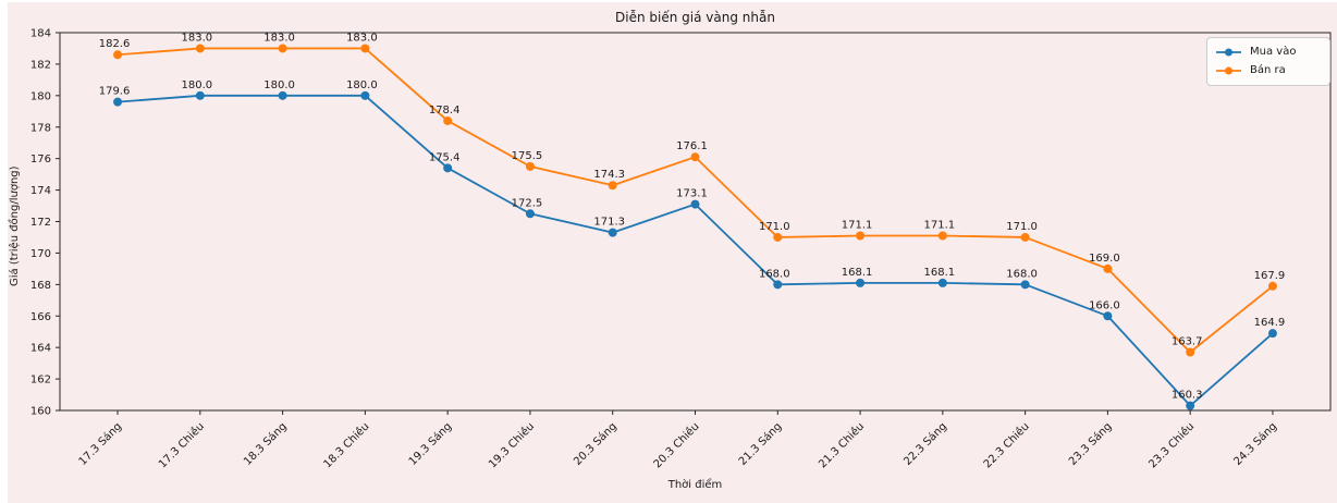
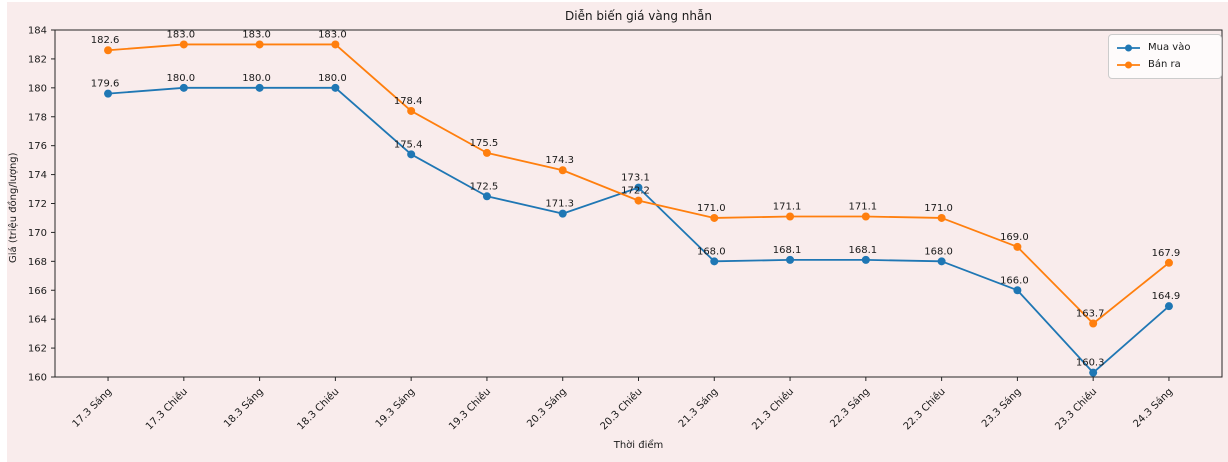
Bán ra/20.3 Chiều: 176.1 -> 172.2
